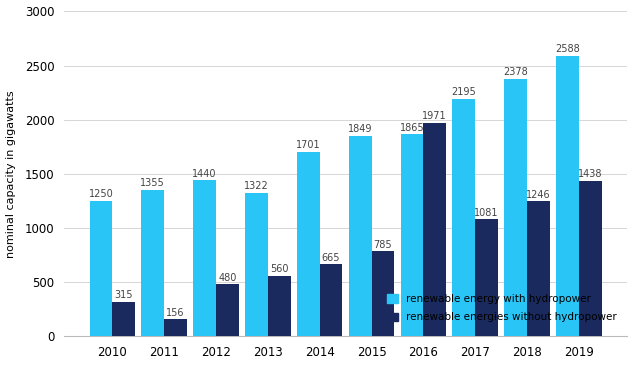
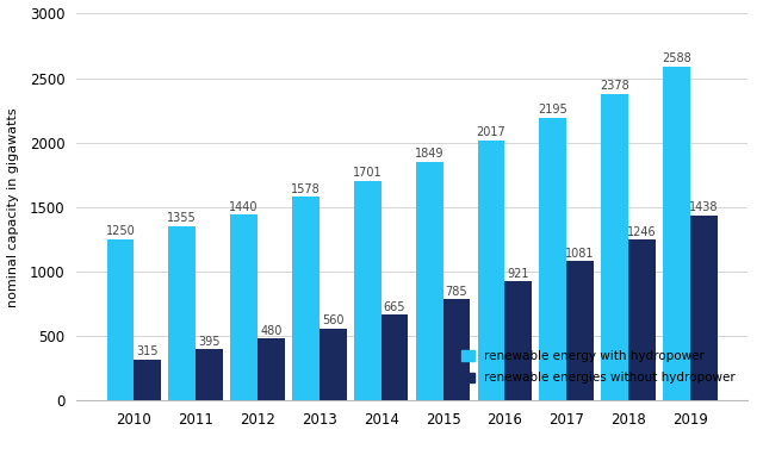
renewable energies without hydropower/2011: 156 -> 395
renewable energy with hydropower/2013: 1322 -> 1578
renewable energy with hydropower/2016: 1865 -> 2017
renewable energies without hydropower/2016: 1971 -> 921
